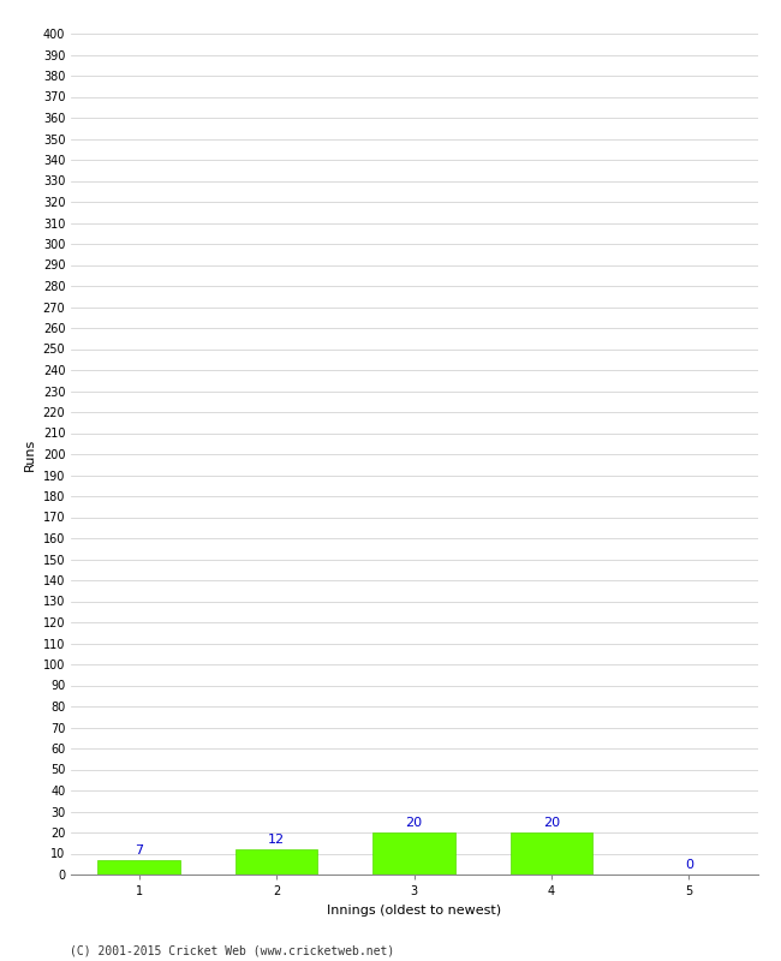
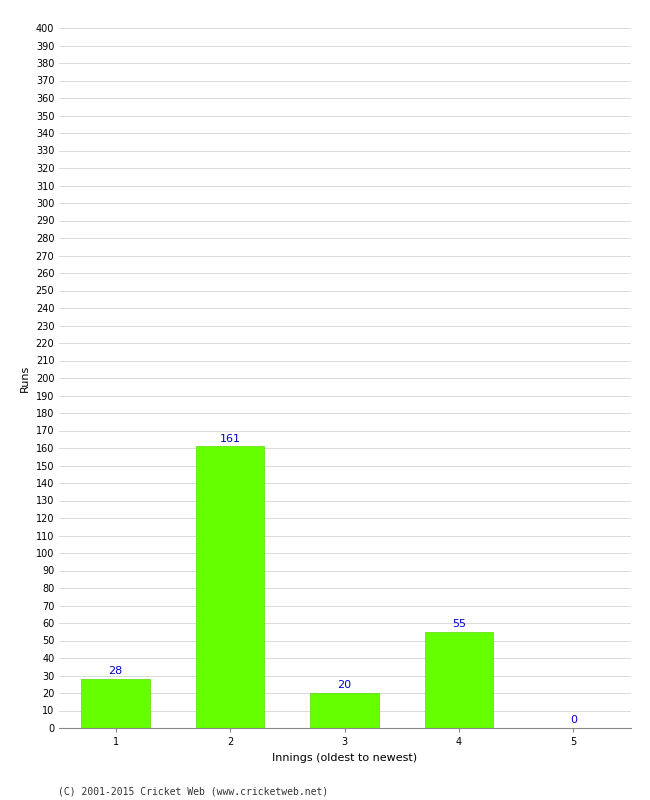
1: 7 -> 28
2: 12 -> 161
4: 20 -> 55
